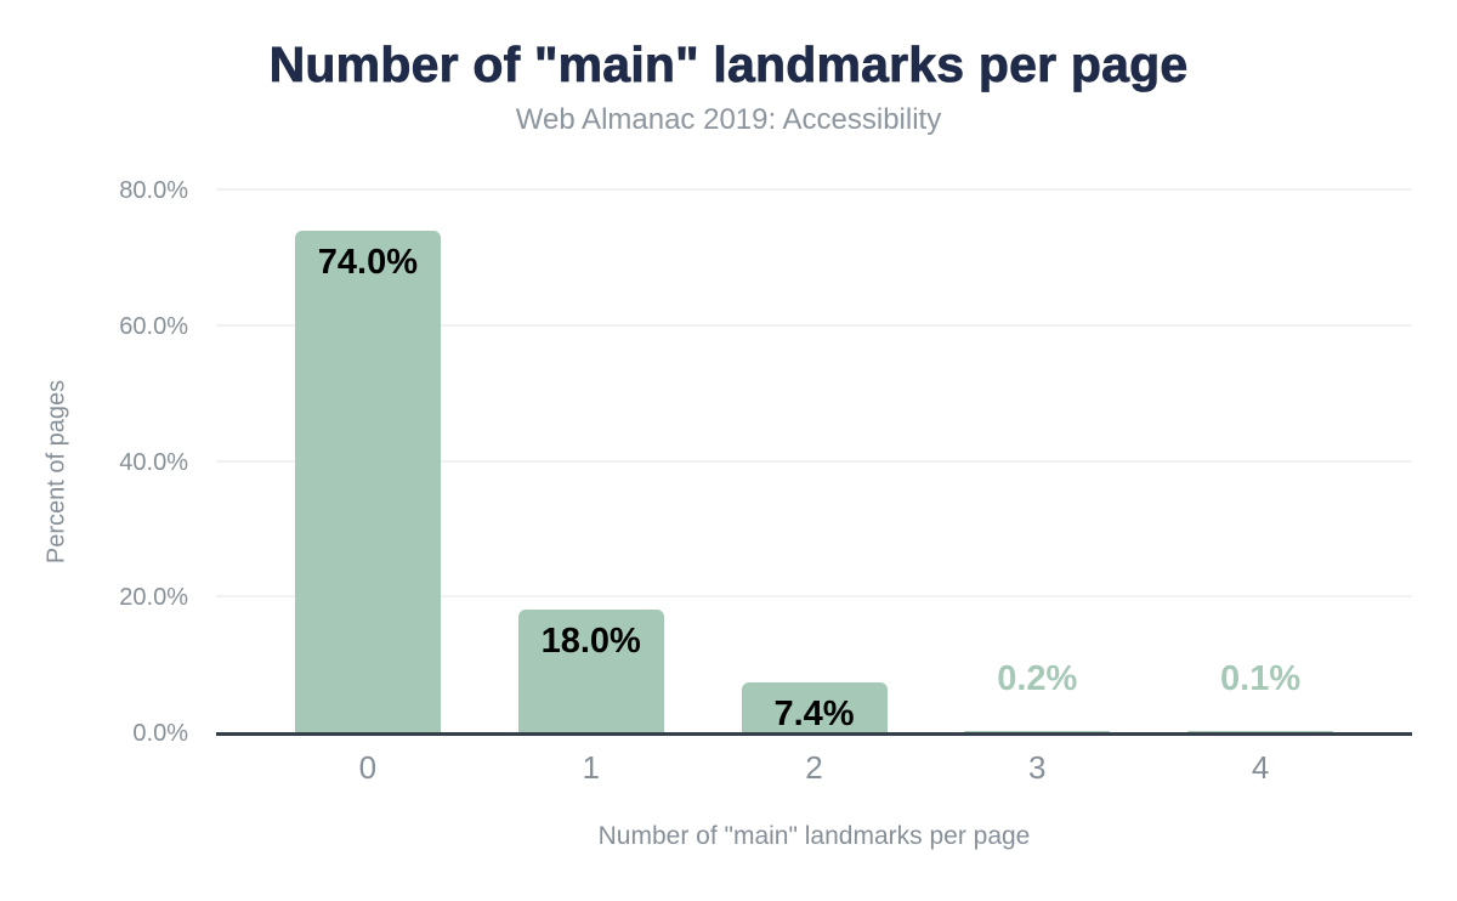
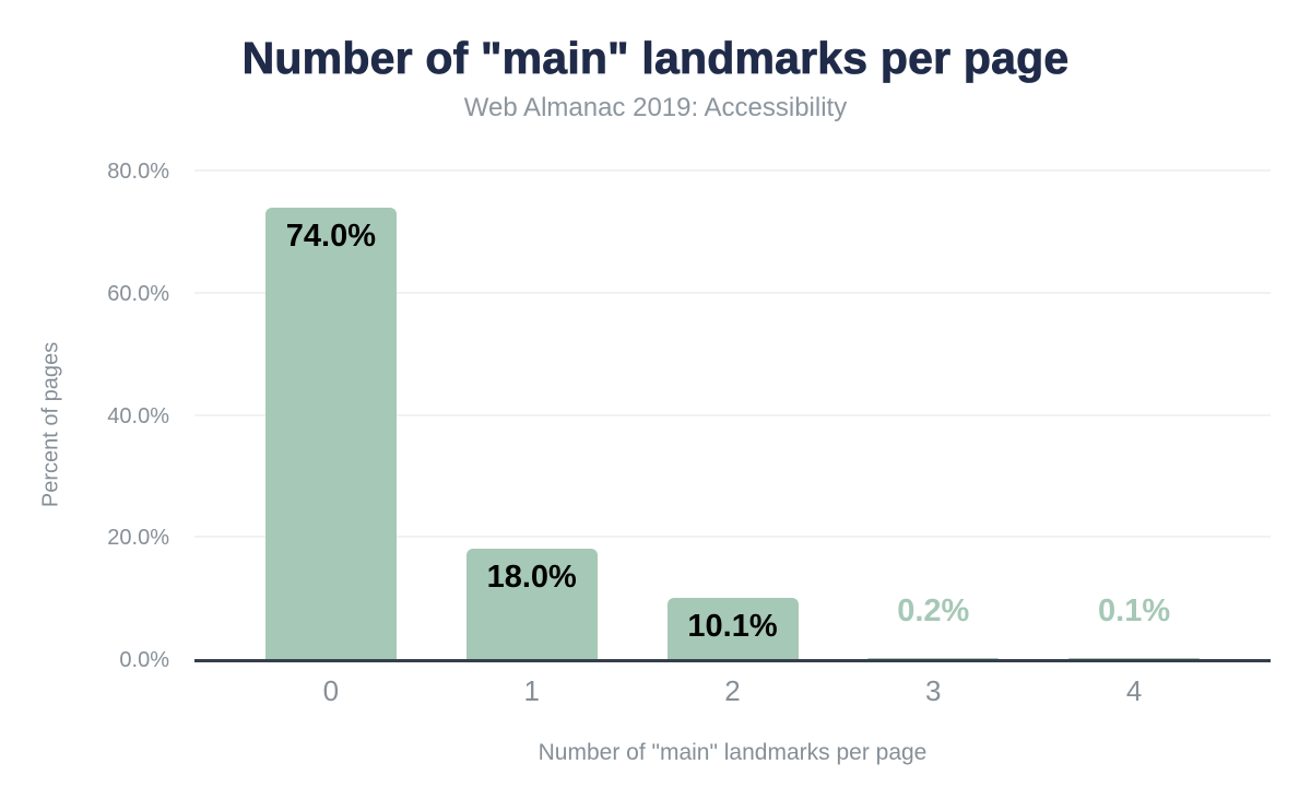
2: 7.4% -> 10.1%
